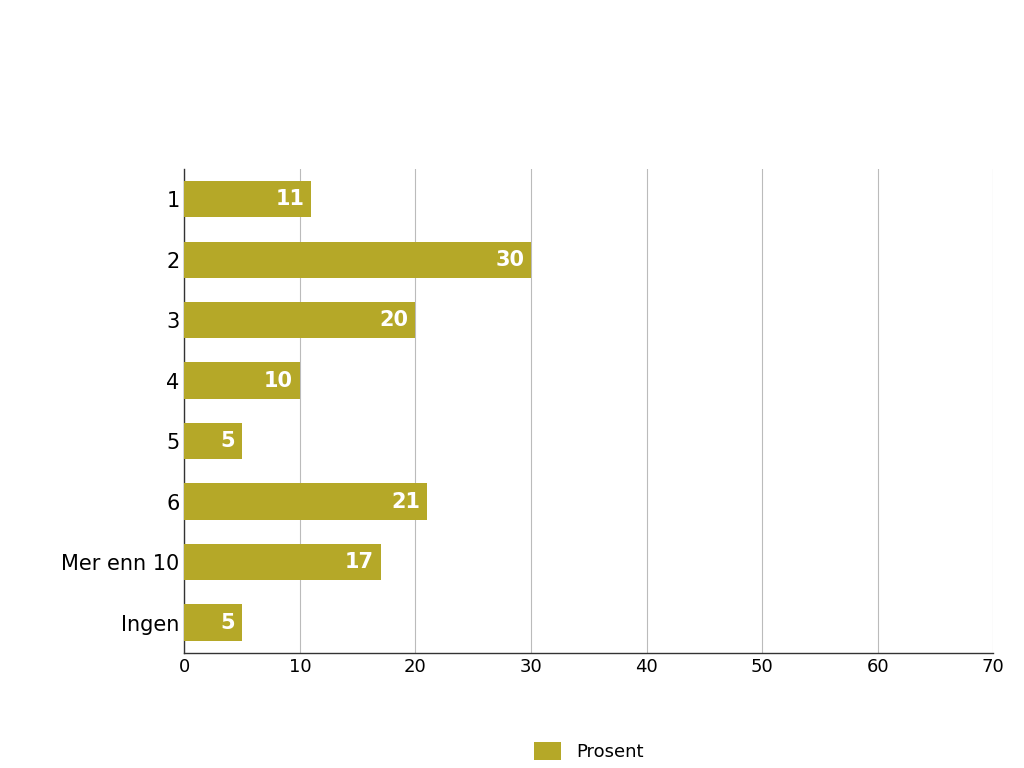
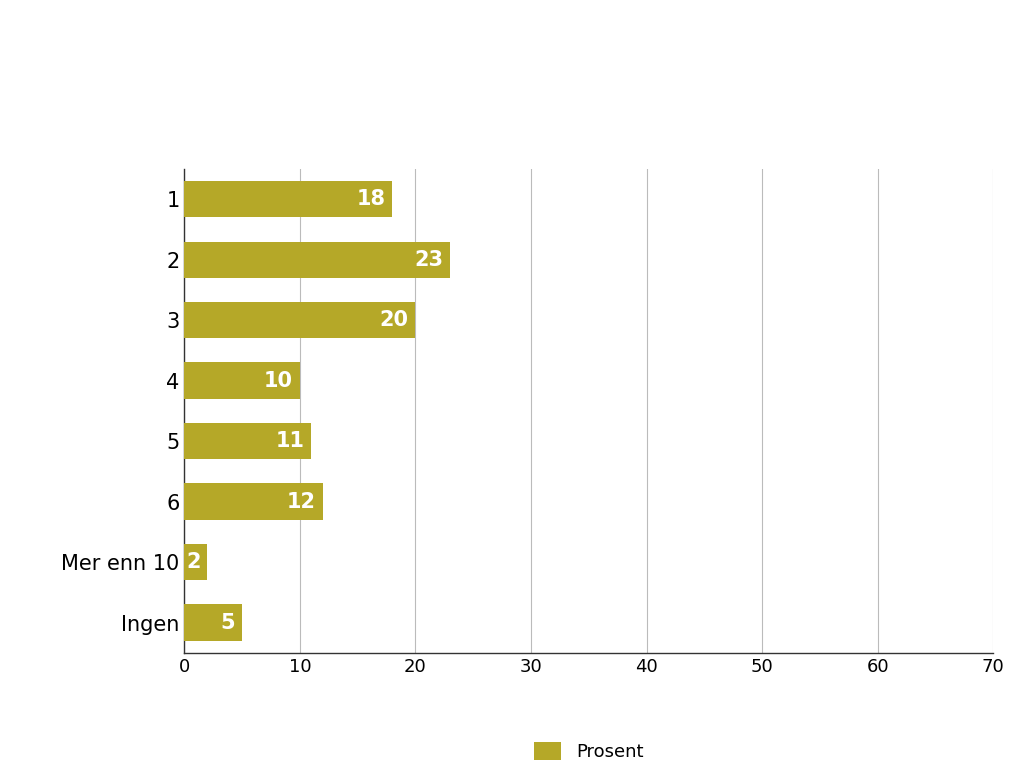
1: 11 -> 18
2: 30 -> 23
5: 5 -> 11
6: 21 -> 12
Mer enn 10: 17 -> 2
